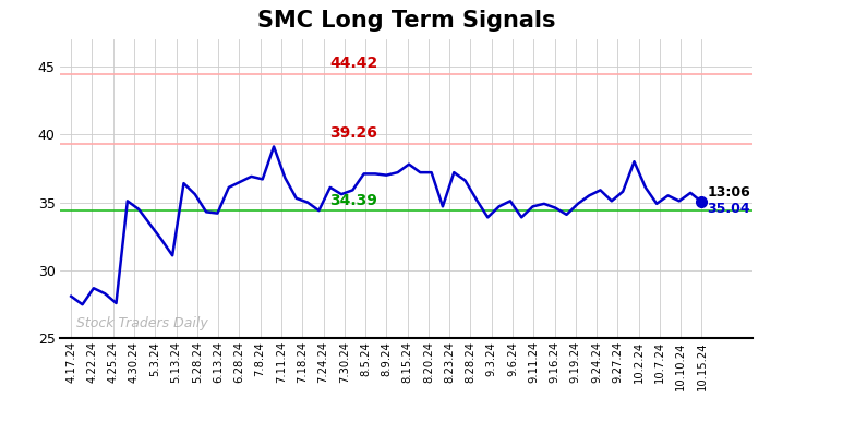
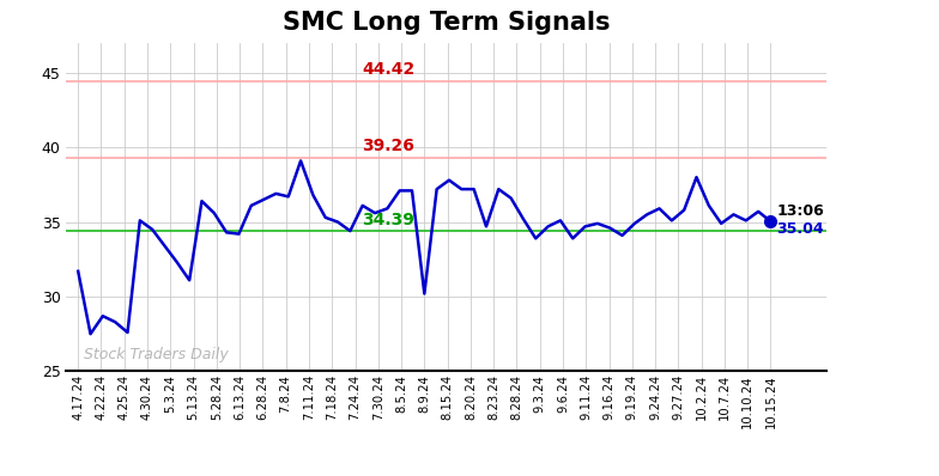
4.17.24: 28.1 -> 31.7
8.9.24: 37.0 -> 30.2
